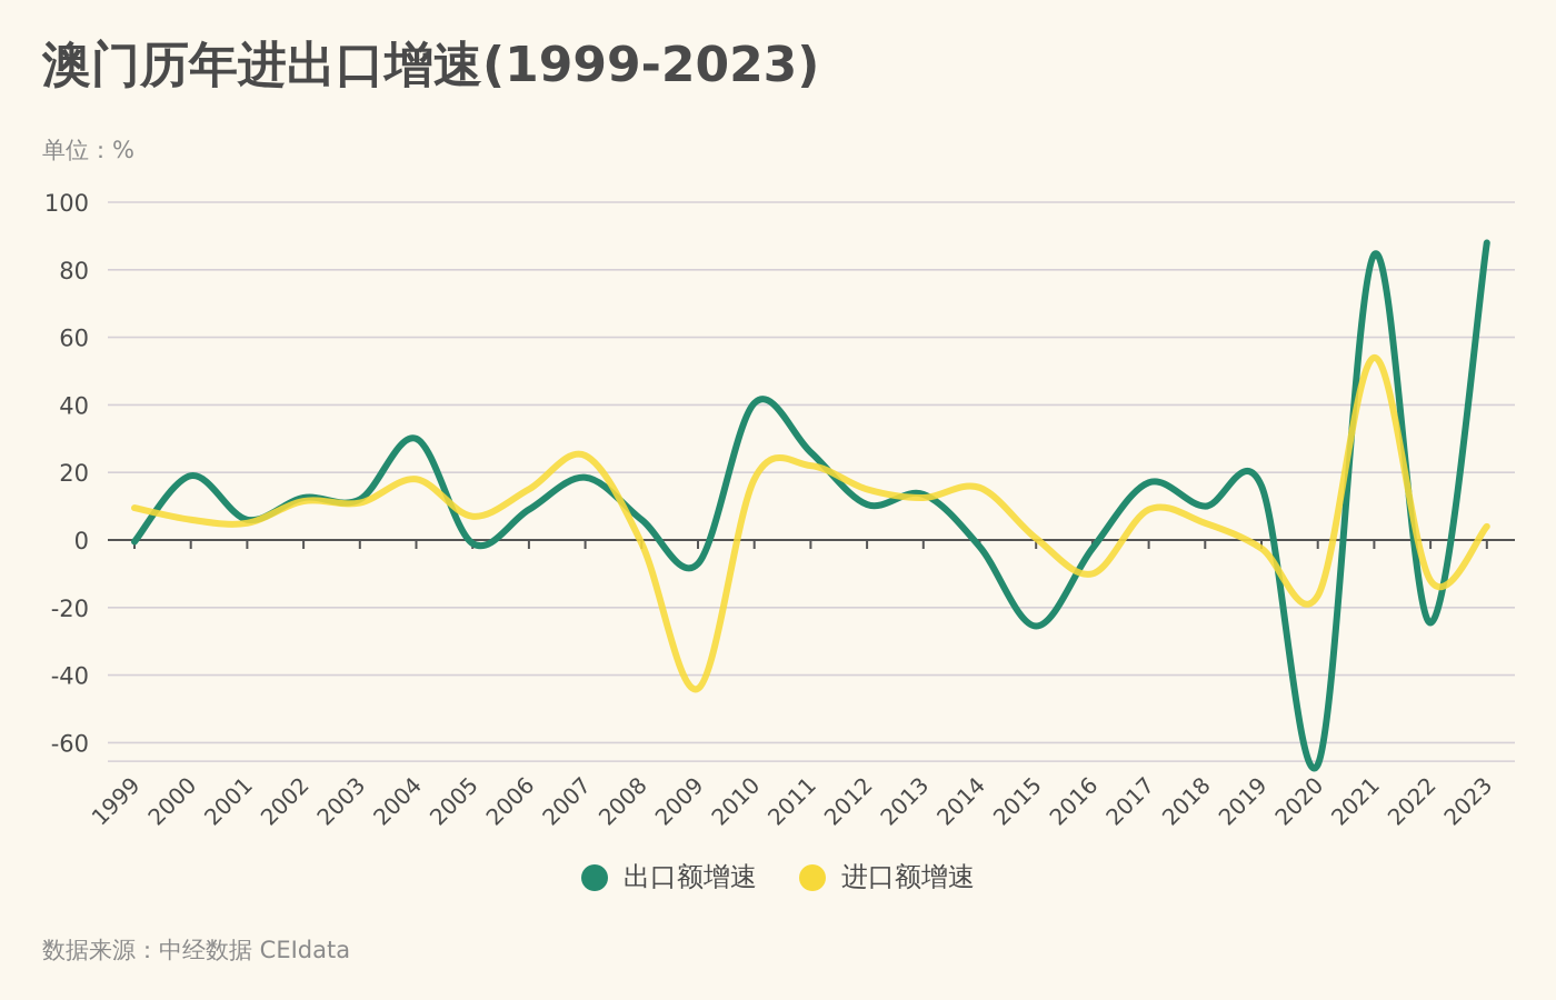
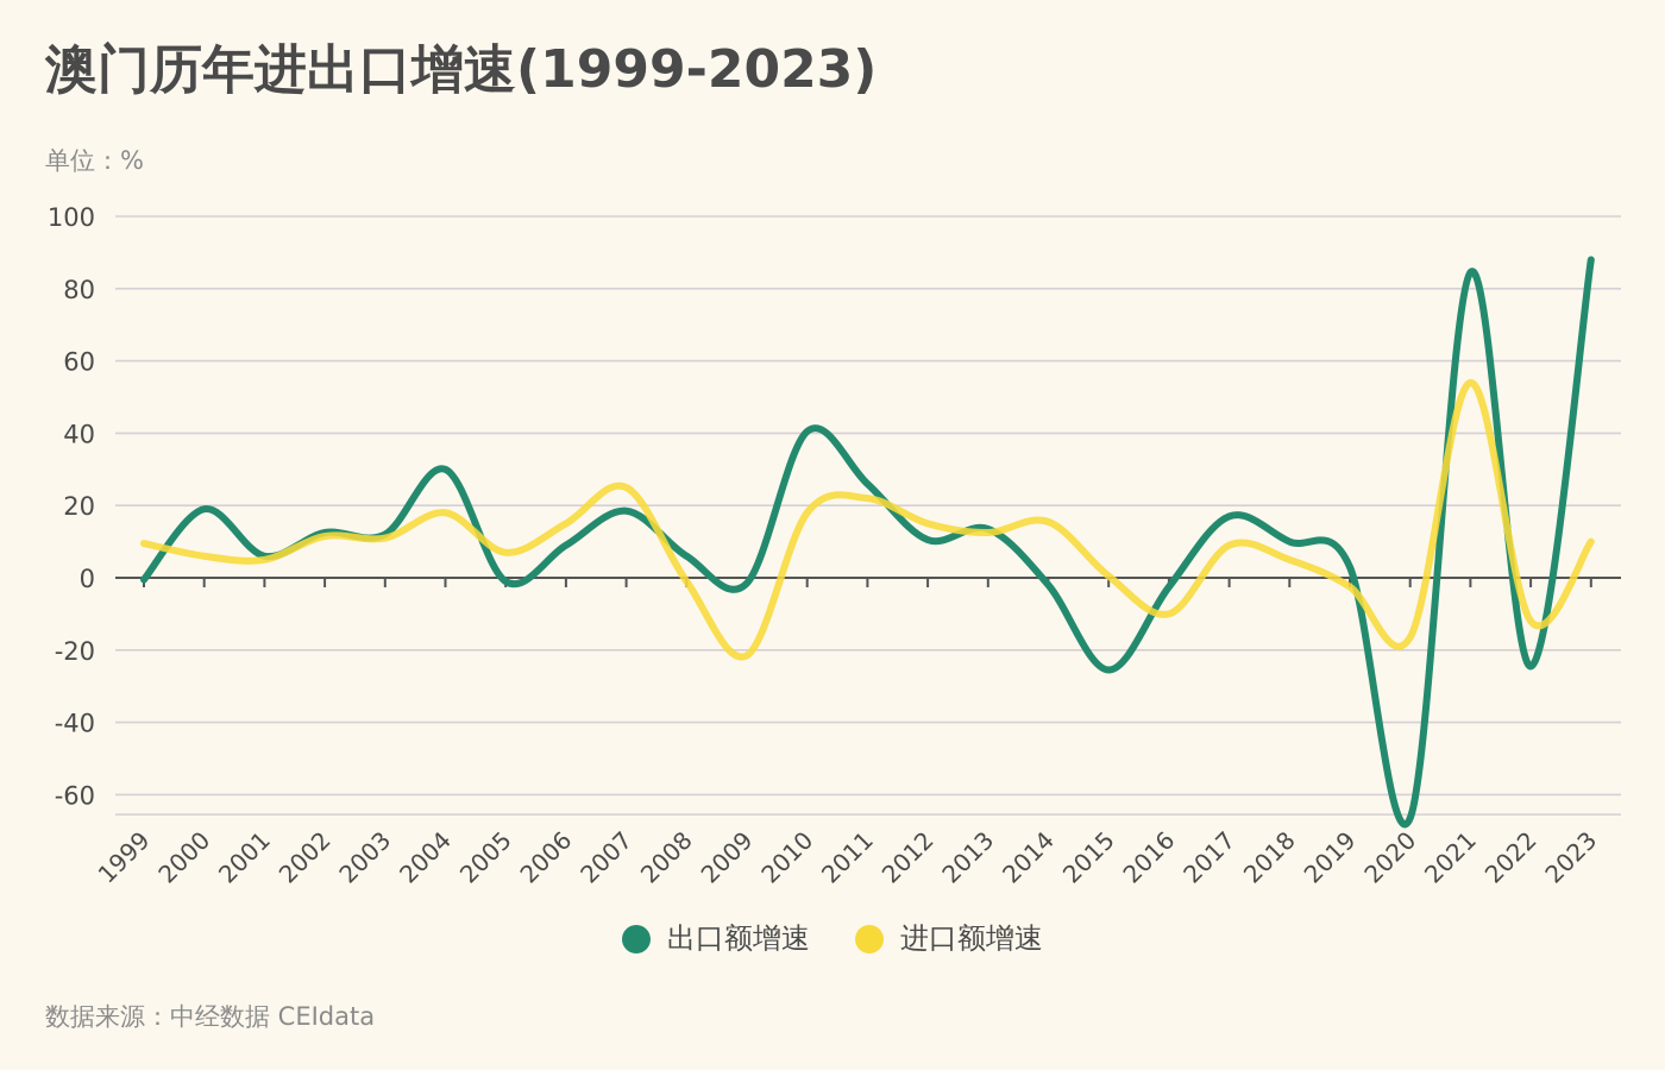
出口额增速/2009: -7 -> -2
进口额增速/2009: -44 -> -22
出口额增速/2019: 16 -> 3
进口额增速/2023: 4 -> 10
